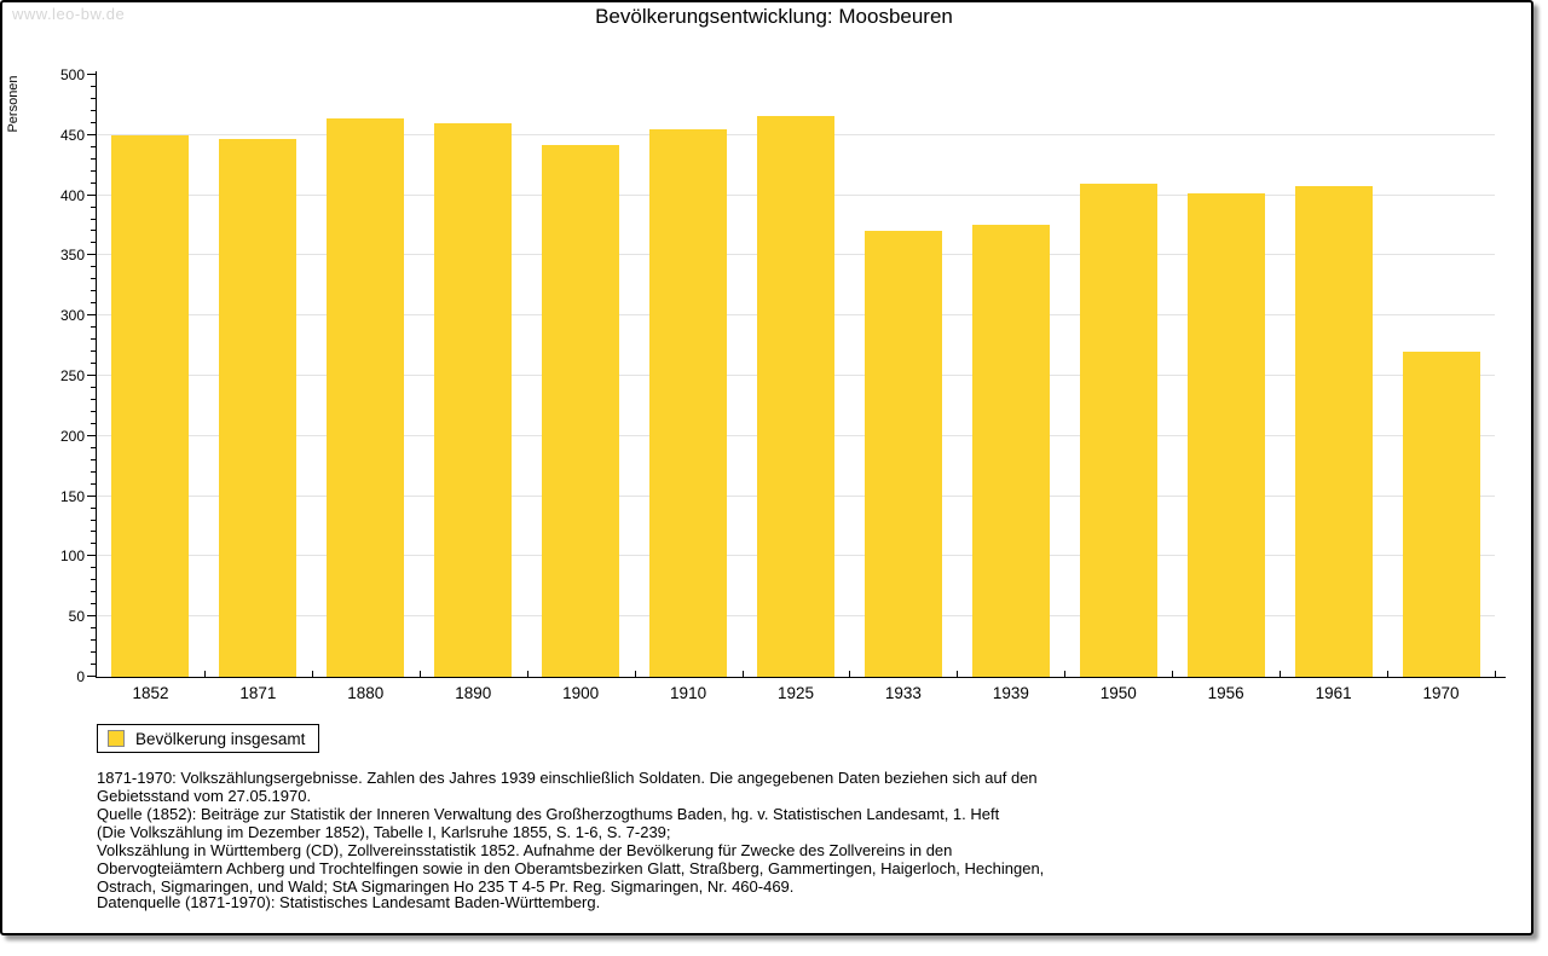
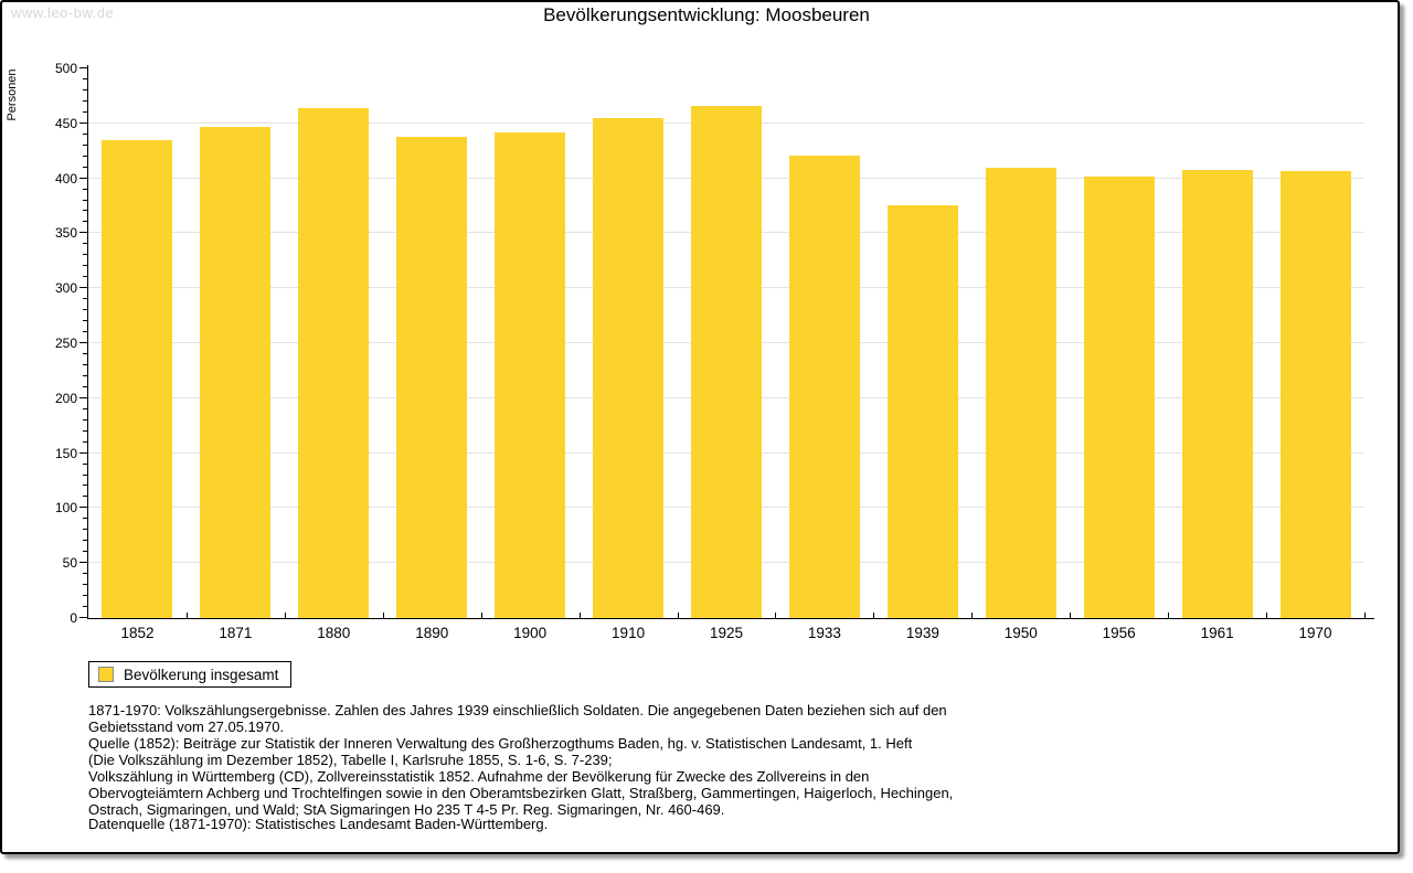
1852: 450 -> 440
1890: 460 -> 440
1933: 370 -> 420
1970: 270 -> 410
